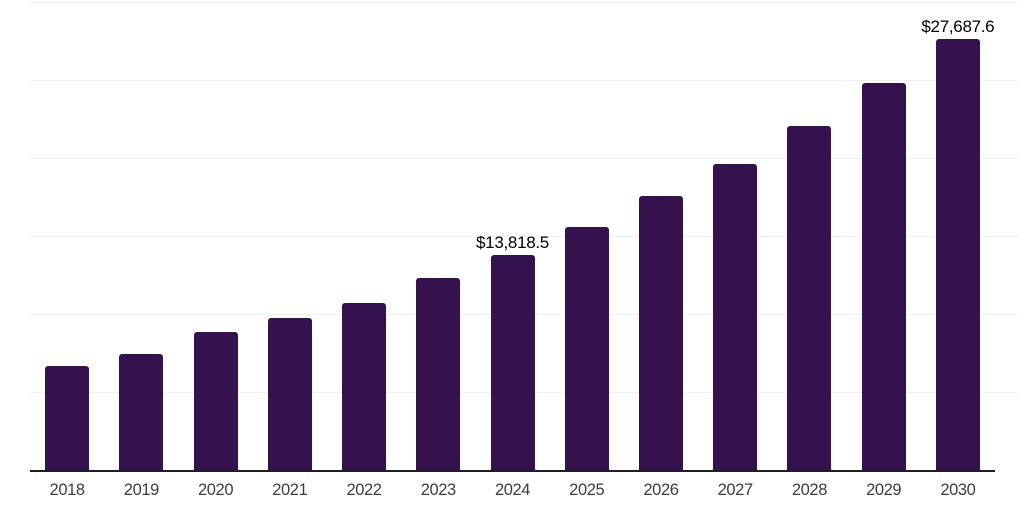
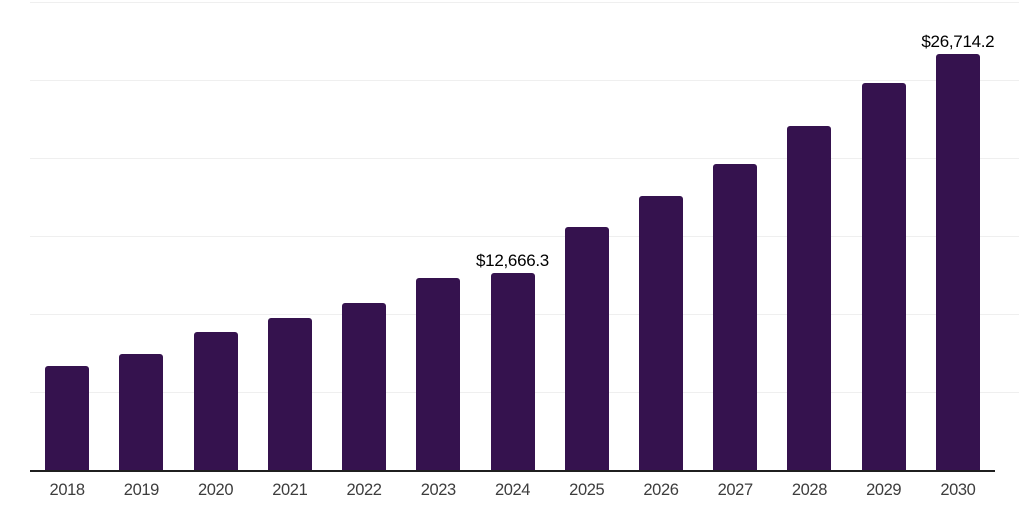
2024: $13,818.5 -> $12,666.3
2030: $27,687.6 -> $26,714.2
